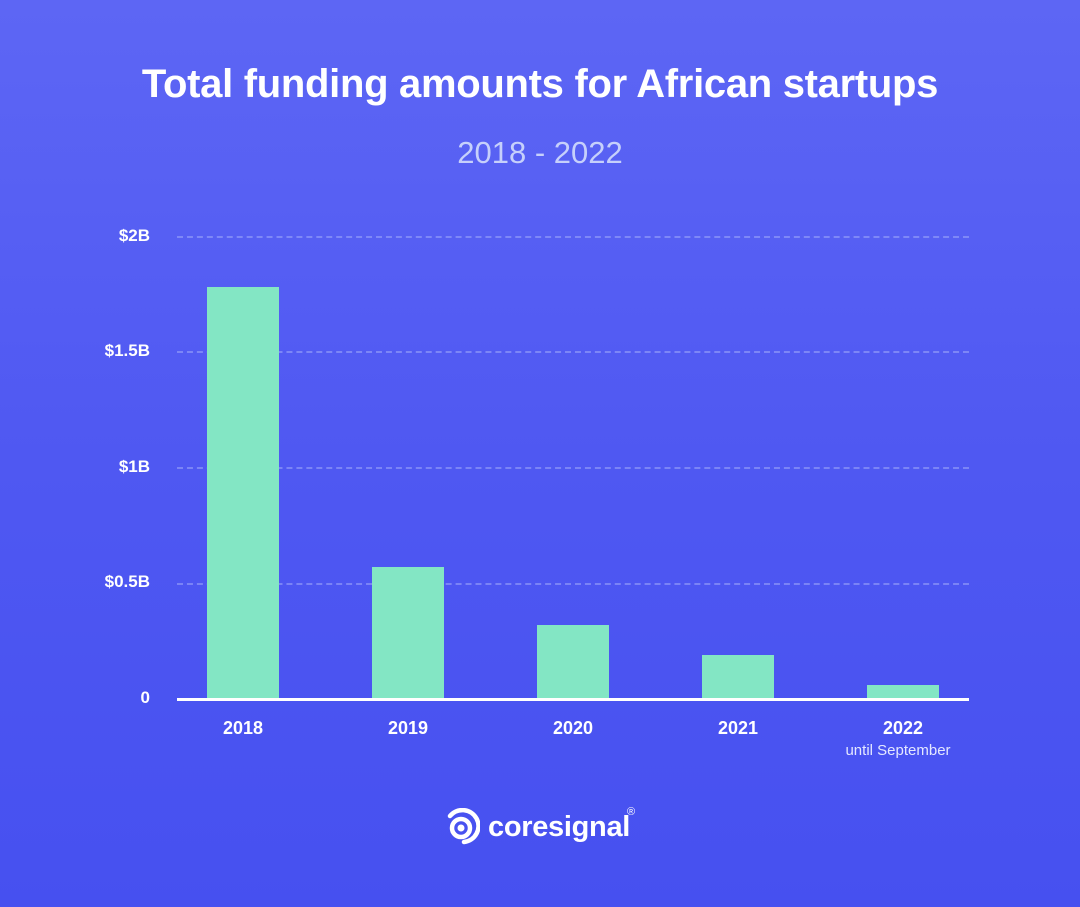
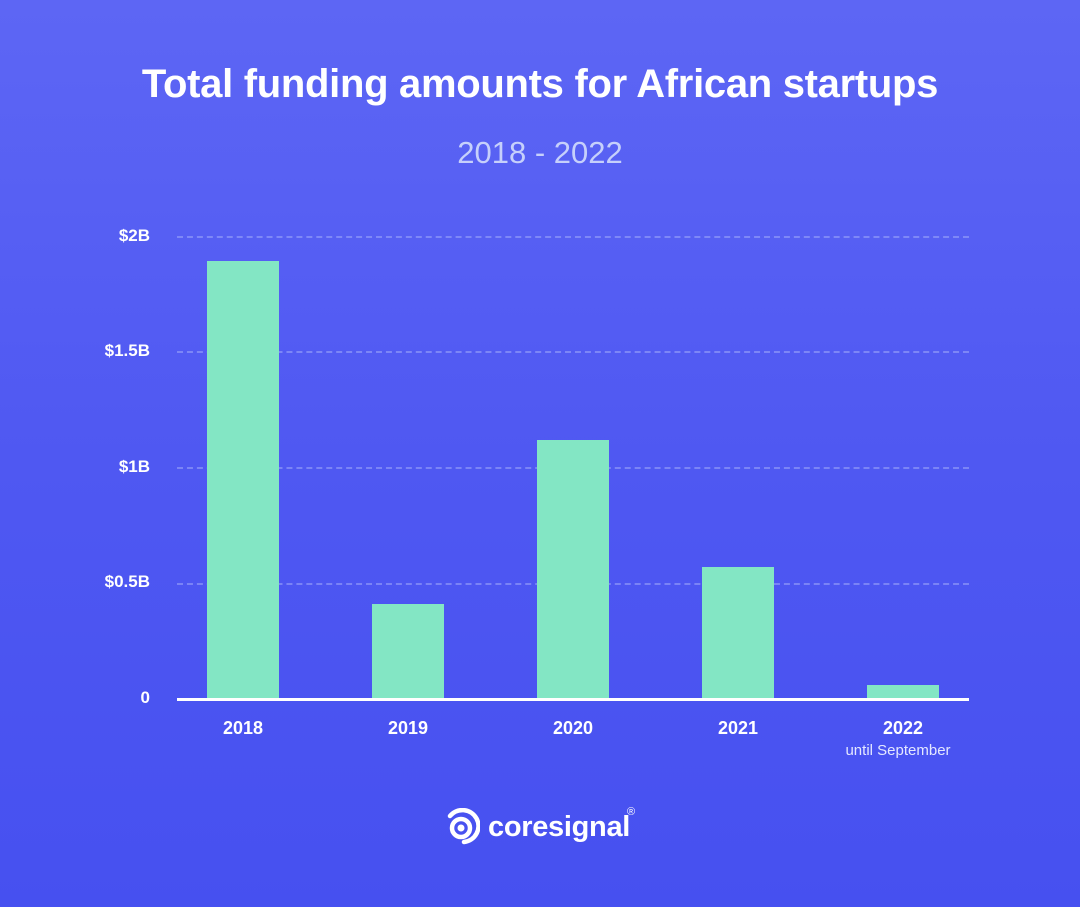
2018: $1.78B -> $1.89B
2019: $0.57B -> $0.41B
2020: $0.32B -> $1.12B
2021: $0.19B -> $0.57B
